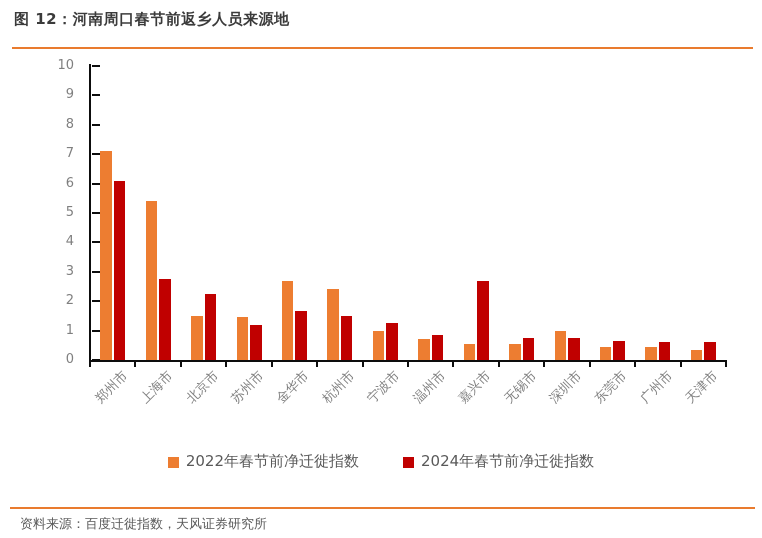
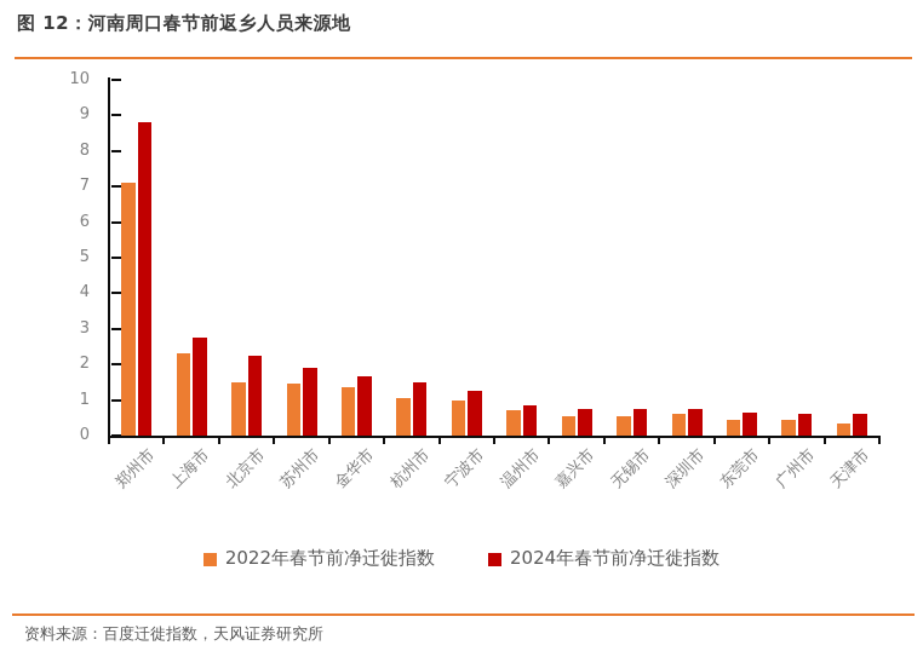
2024年春节前净迁徙指数/郑州市: 6.1 -> 8.8
2022年春节前净迁徙指数/上海市: 5.4 -> 2.3
2024年春节前净迁徙指数/苏州市: 1.2 -> 1.9
2022年春节前净迁徙指数/金华市: 2.7 -> 1.4
2022年春节前净迁徙指数/杭州市: 2.4 -> 1.1
2024年春节前净迁徙指数/嘉兴市: 2.7 -> 0.8
2022年春节前净迁徙指数/深圳市: 1.0 -> 0.6
